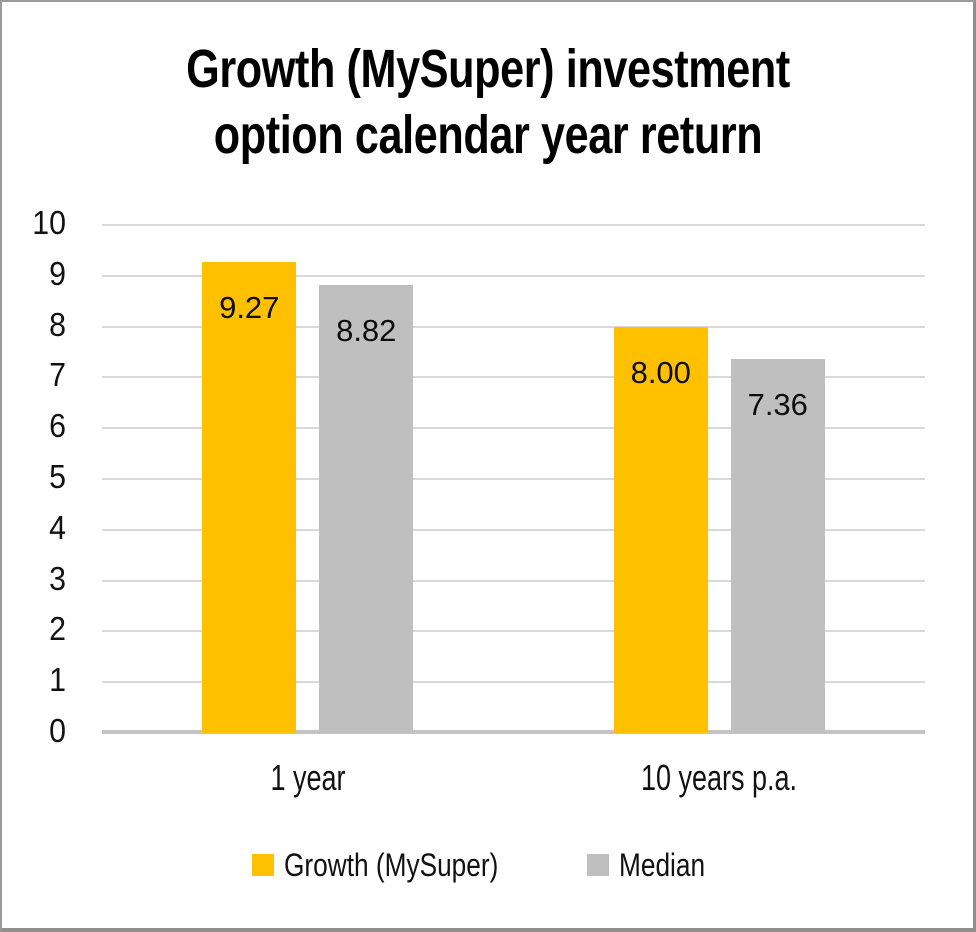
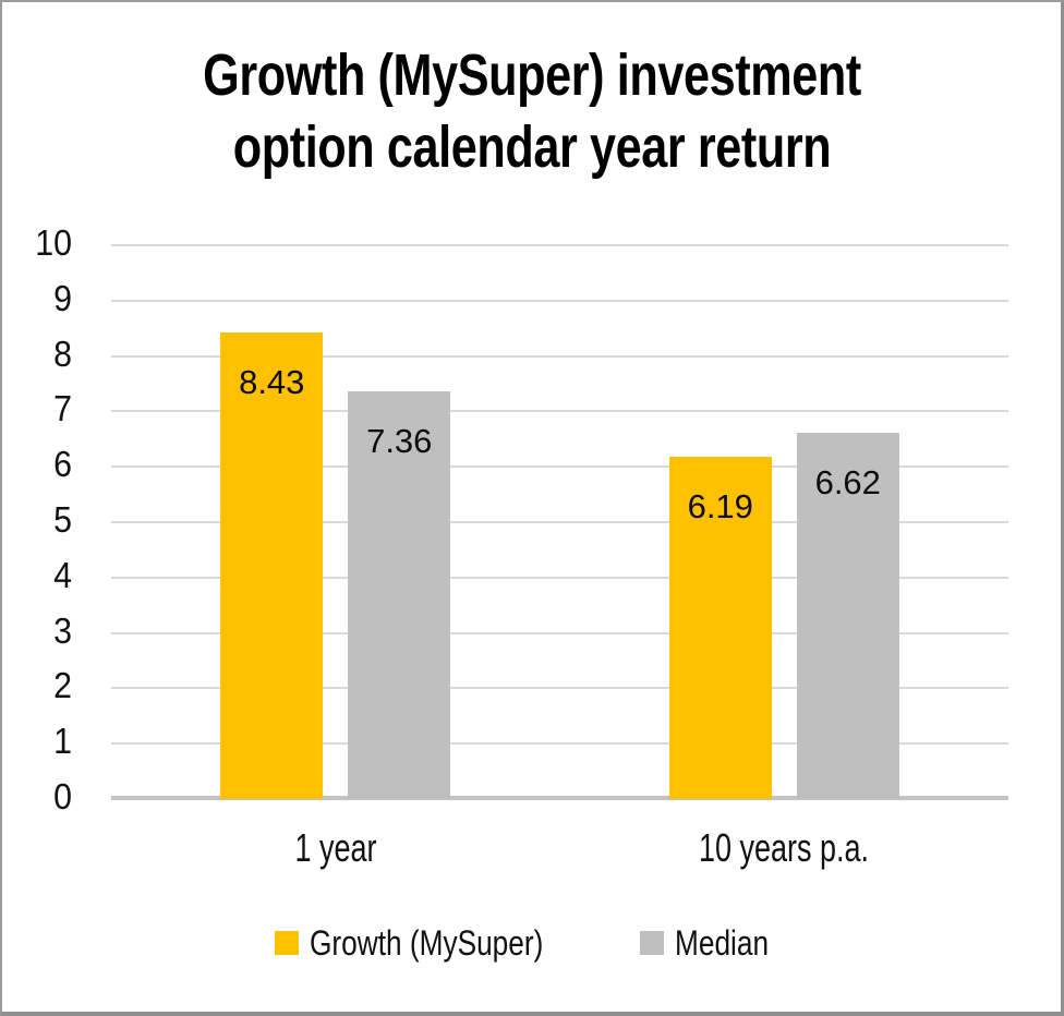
Growth (MySuper)/1 year: 9.27 -> 8.43
Median/1 year: 8.82 -> 7.36
Growth (MySuper)/10 years p.a.: 8.00 -> 6.19
Median/10 years p.a.: 7.36 -> 6.62
